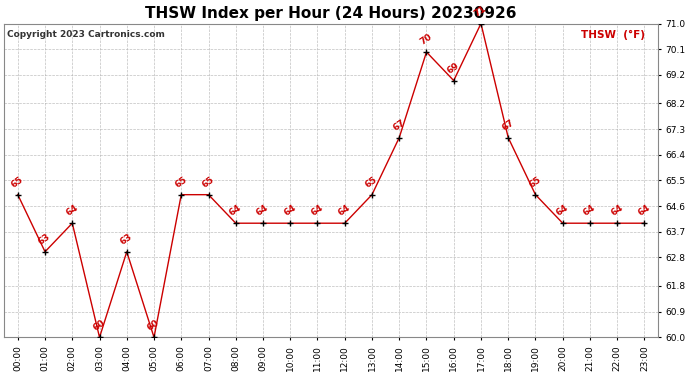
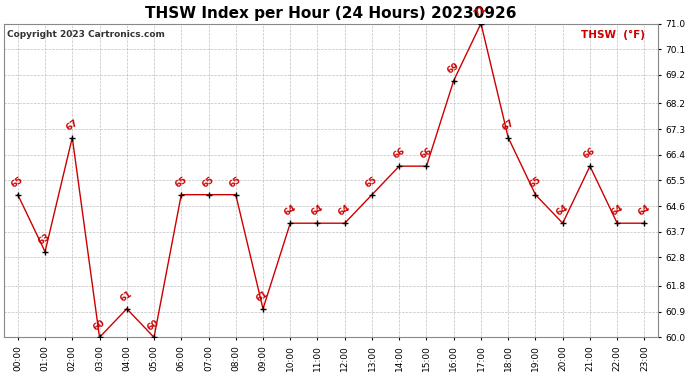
02:00: 64 -> 67
04:00: 63 -> 61
08:00: 64 -> 65
09:00: 64 -> 61
14:00: 67 -> 66
15:00: 70 -> 66
21:00: 64 -> 66
